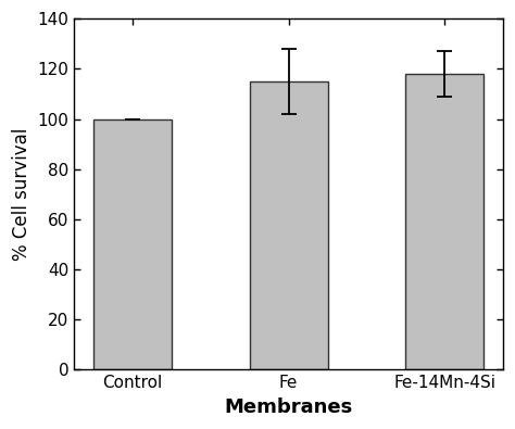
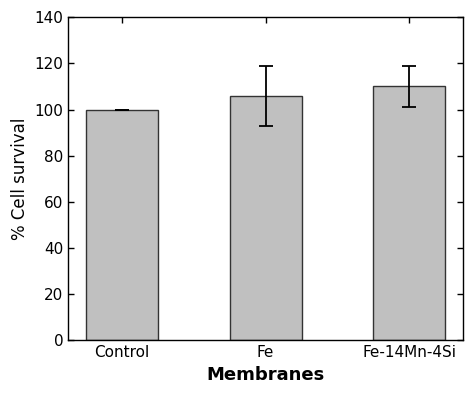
Fe: 115 -> 106
Fe-14Mn-4Si: 118 -> 110
